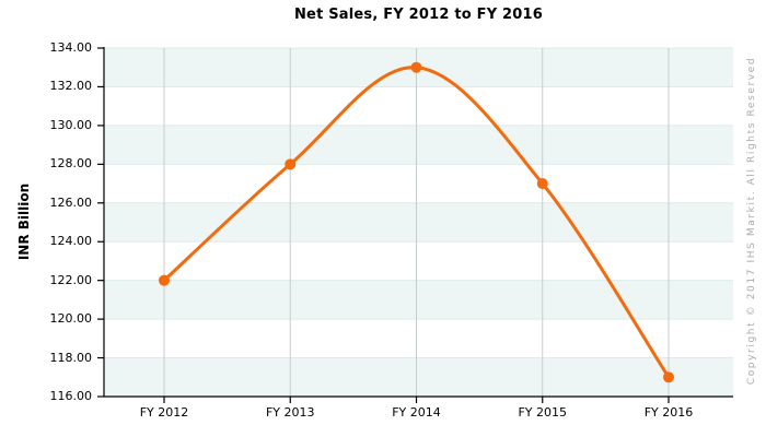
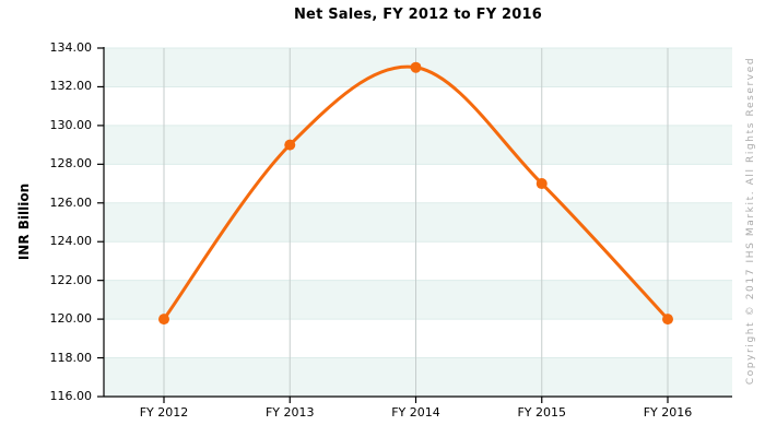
FY 2012: 122 -> 120
FY 2013: 128 -> 129
FY 2016: 117 -> 120
